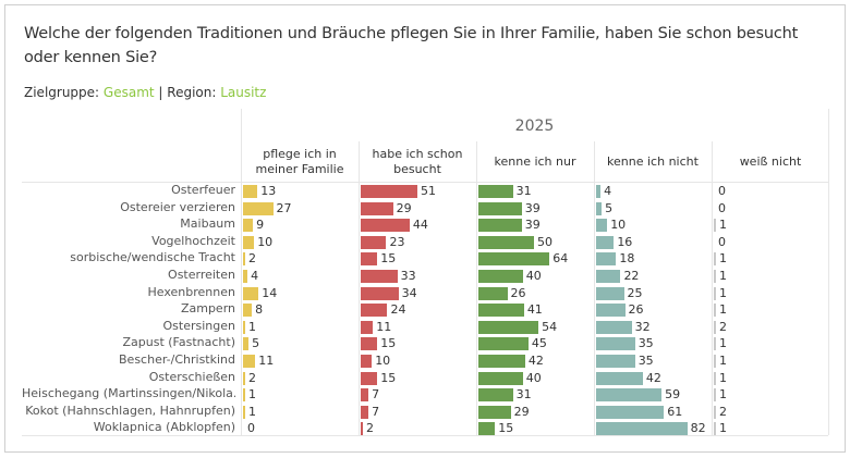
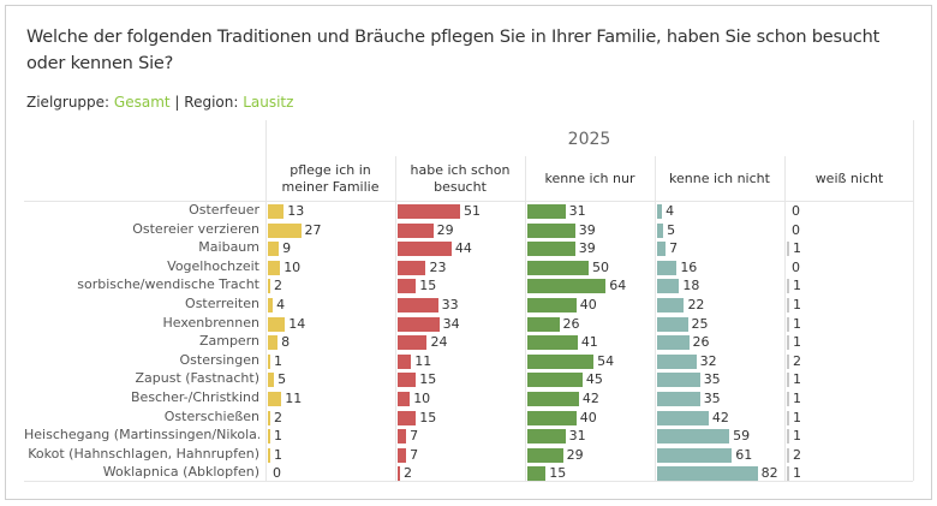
kenne ich nicht/Maibaum: 10 -> 7
